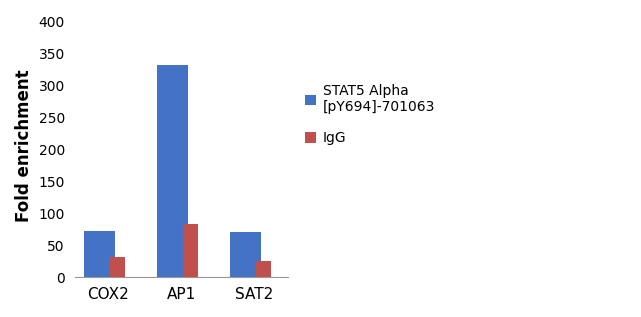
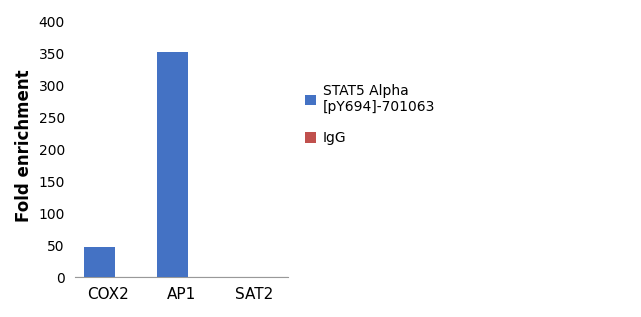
STAT5 Alpha [pY694]-701063/COX2: 72 -> 48
IgG/COX2: 32 -> 0
STAT5 Alpha [pY694]-701063/AP1: 332 -> 352
IgG/AP1: 84 -> 0
STAT5 Alpha [pY694]-701063/SAT2: 70 -> 1
IgG/SAT2: 26 -> 0
